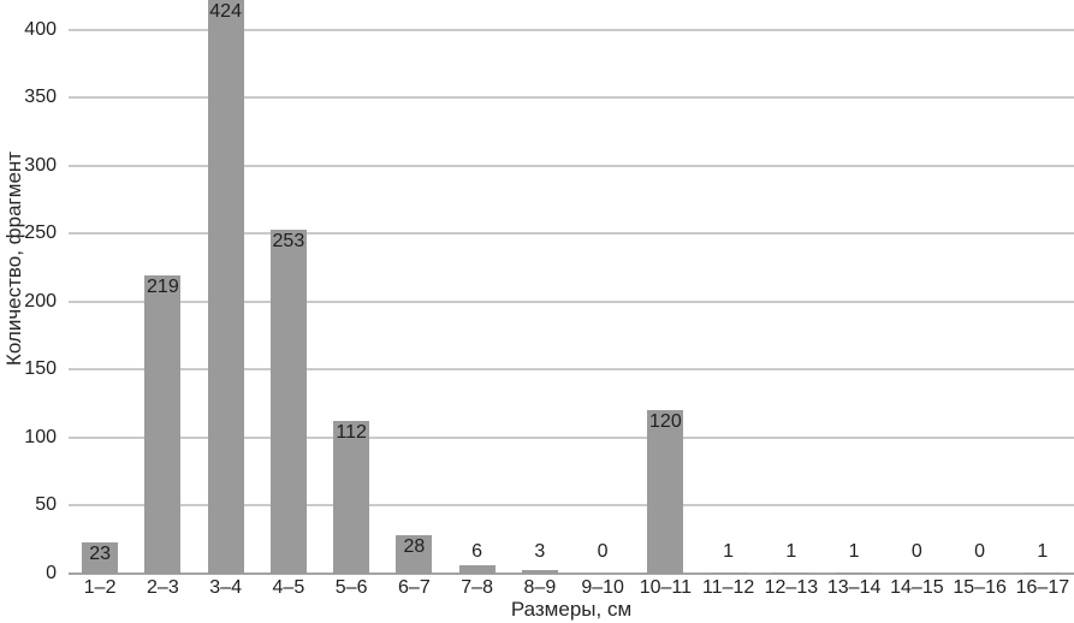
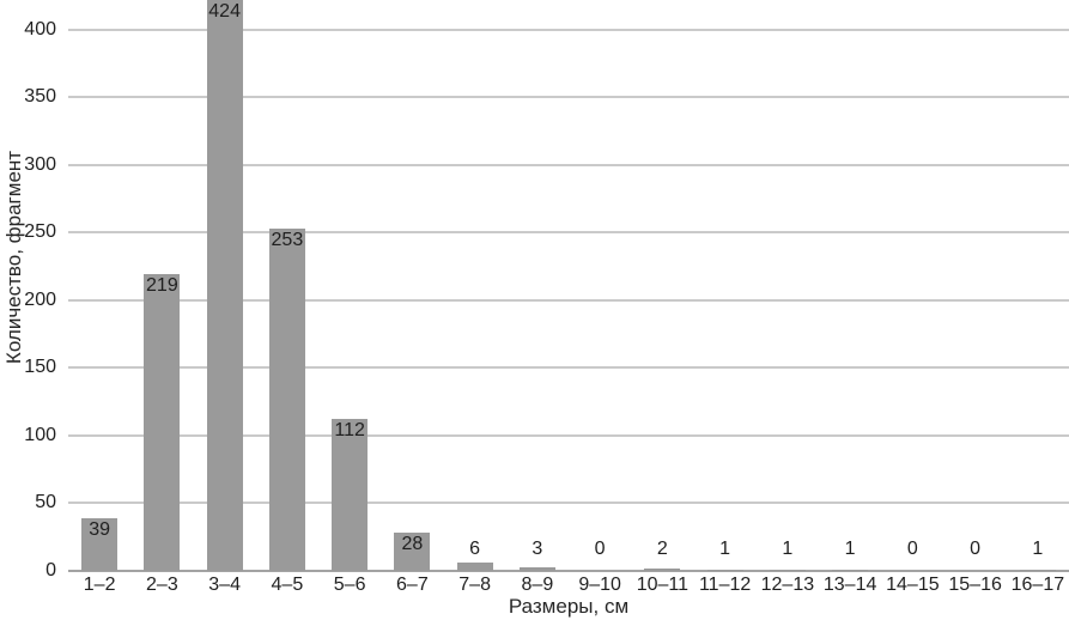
1–2: 23 -> 39
10–11: 120 -> 2
